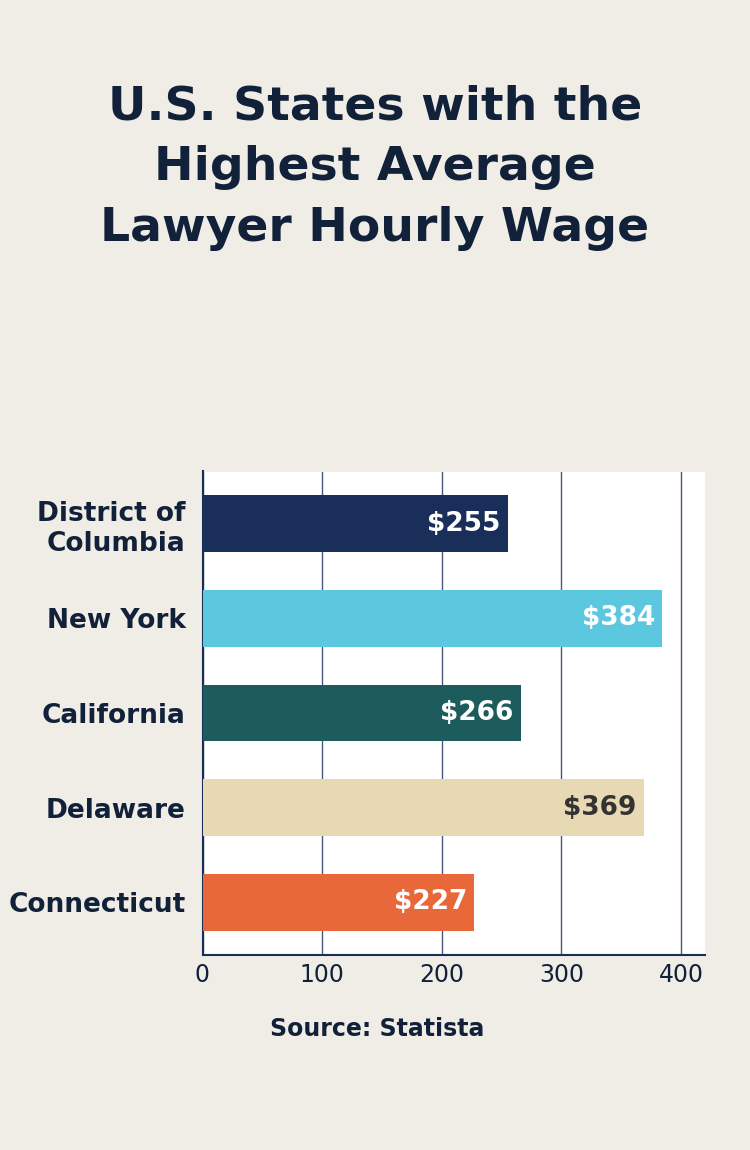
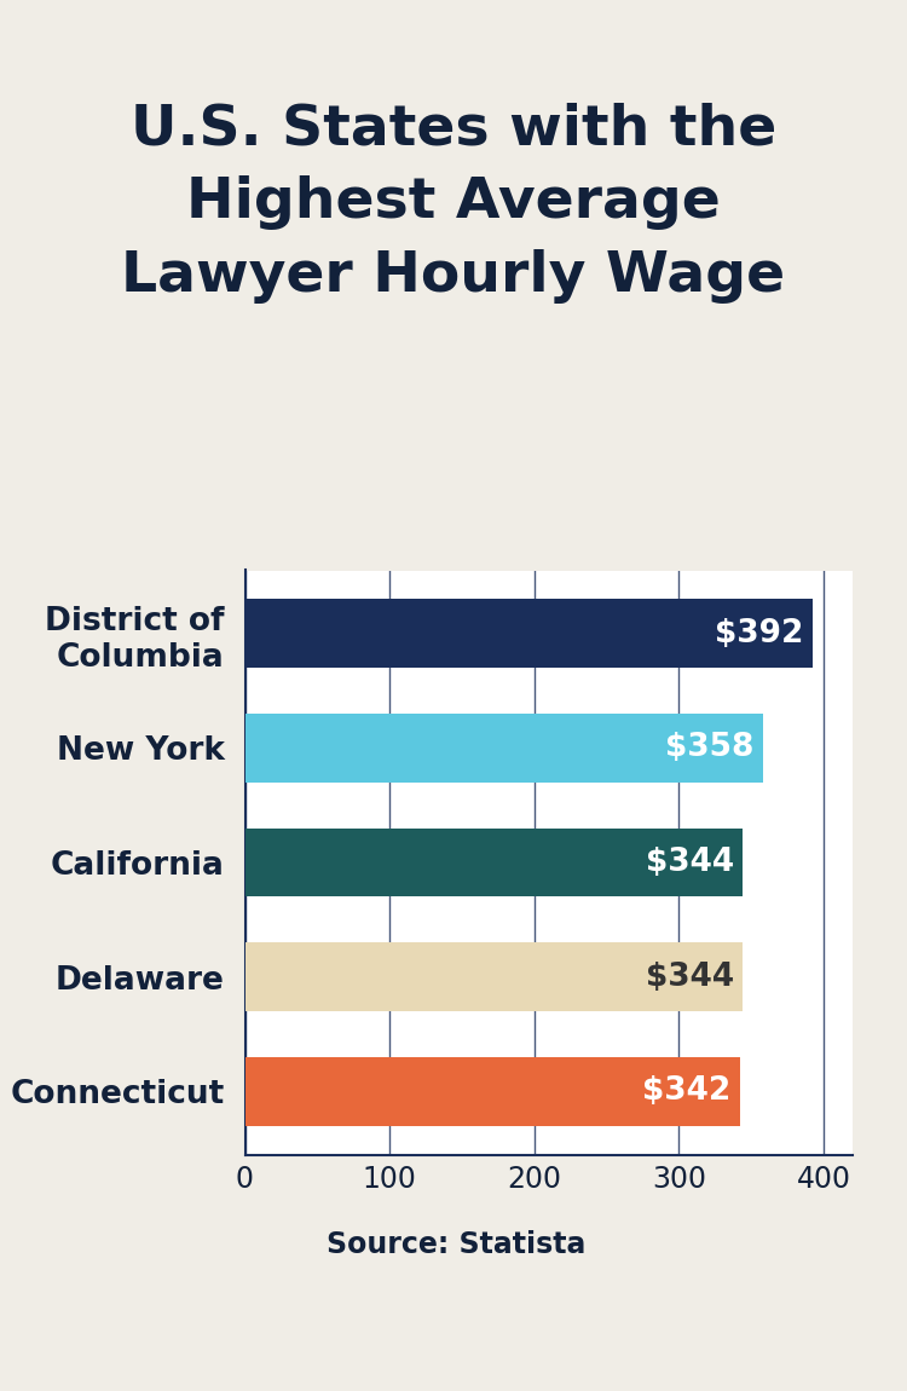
District of Columbia: $255 -> $392
New York: $384 -> $358
California: $266 -> $344
Delaware: $369 -> $344
Connecticut: $227 -> $342
